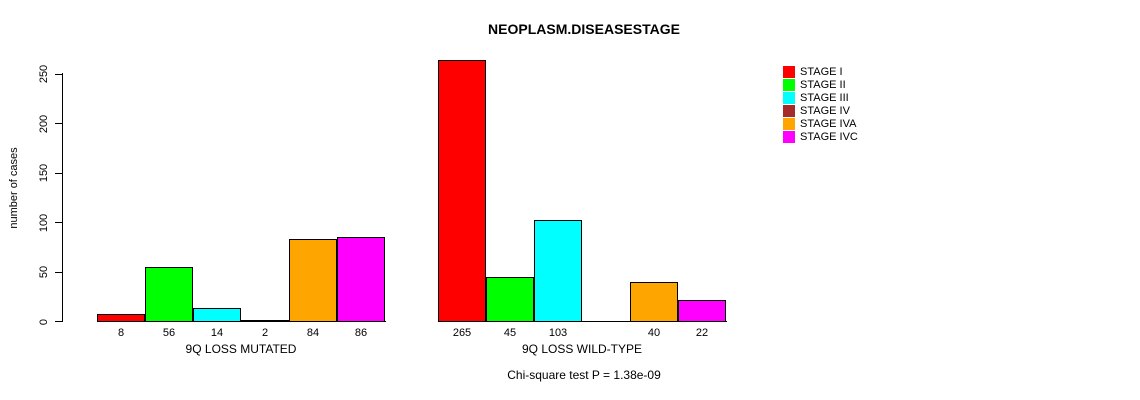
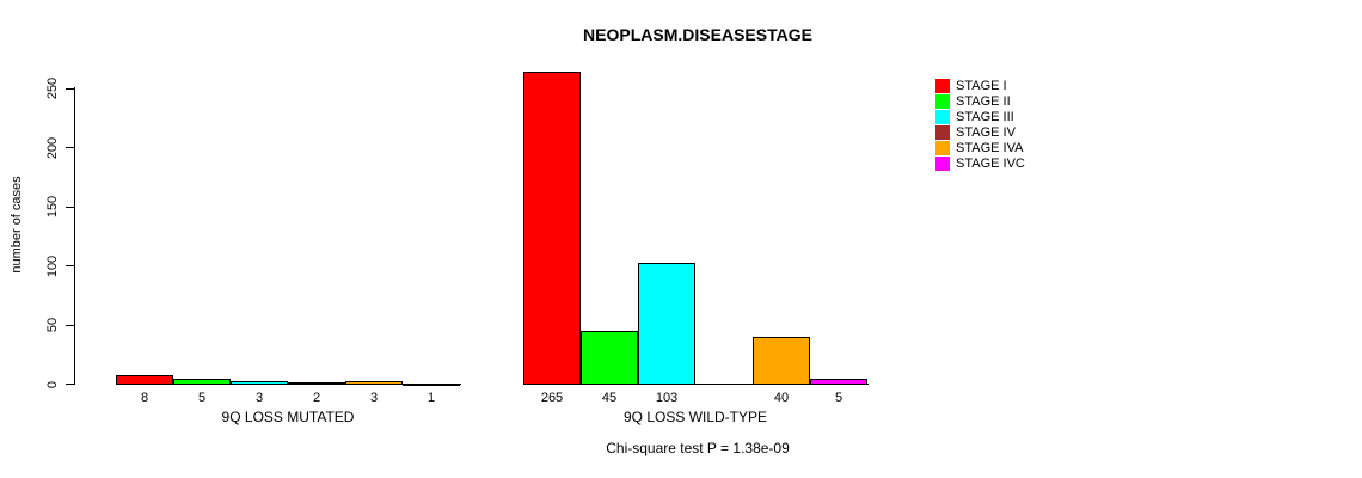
STAGE II/9Q LOSS MUTATED: 56 -> 5
STAGE III/9Q LOSS MUTATED: 14 -> 3
STAGE IVA/9Q LOSS MUTATED: 84 -> 3
STAGE IVC/9Q LOSS MUTATED: 86 -> 1
STAGE IVC/9Q LOSS WILD-TYPE: 22 -> 5
